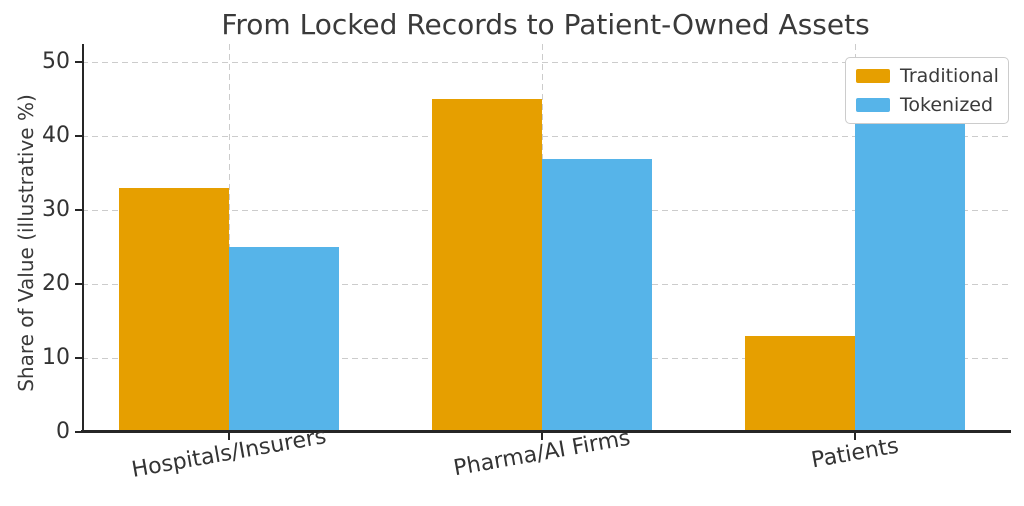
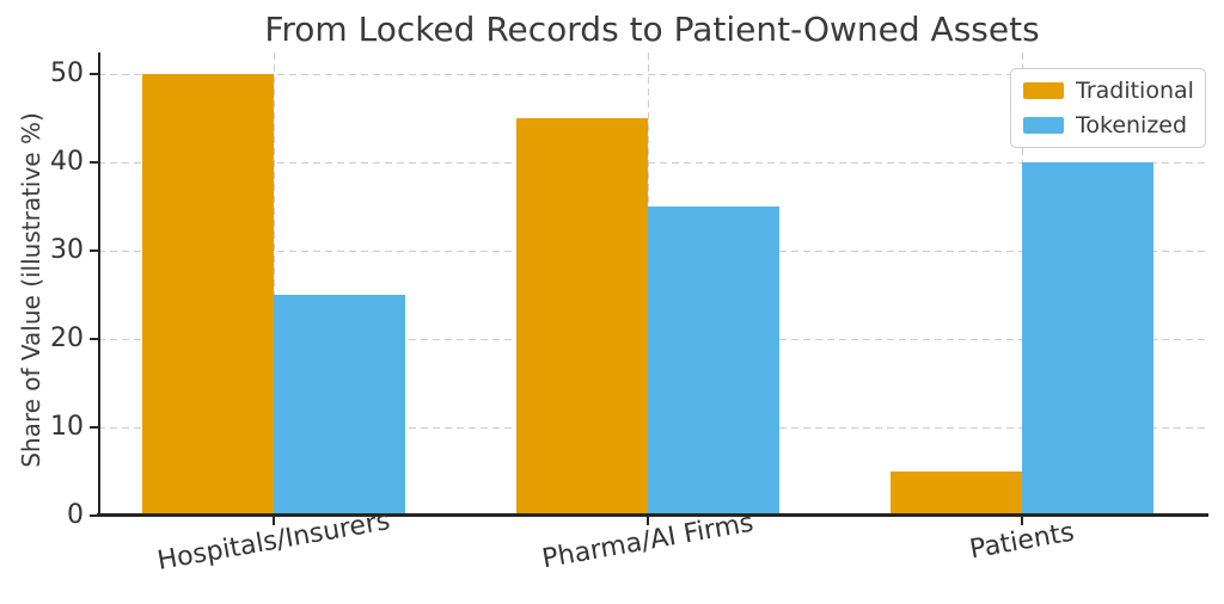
Traditional/Hospitals/Insurers: 33 -> 50
Tokenized/Pharma/AI Firms: 37 -> 35
Traditional/Patients: 13 -> 5
Tokenized/Patients: 45 -> 40
